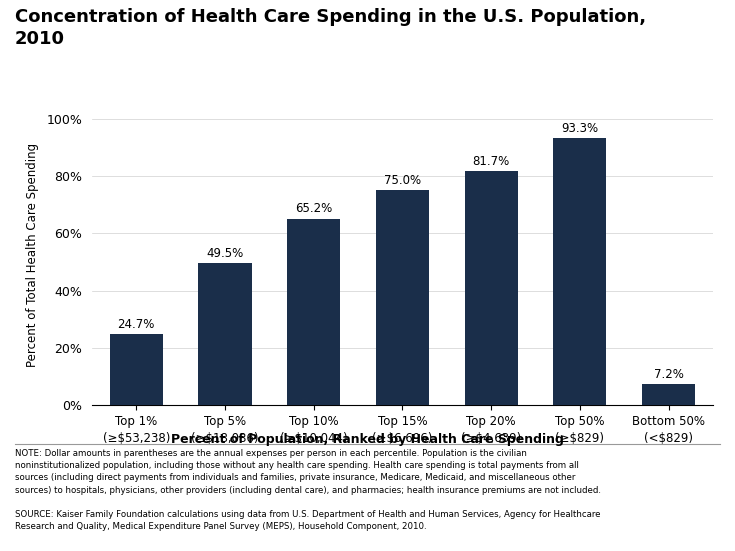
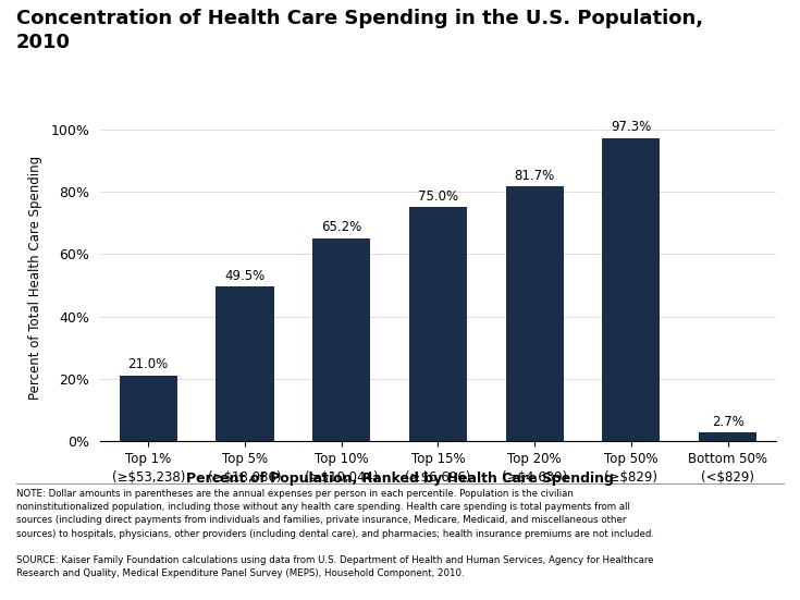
Top 1% (≥$53,238): 24.7% -> 21.0%
Top 50% (≥$829): 93.3% -> 97.3%
Bottom 50% (<$829): 7.2% -> 2.7%
